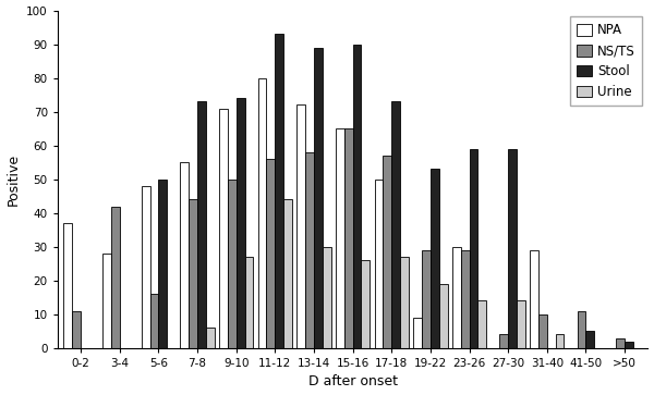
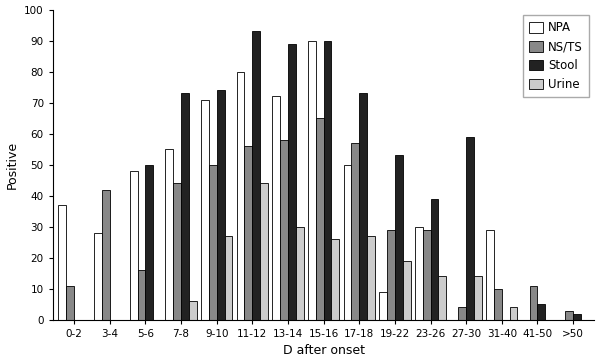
NPA/15-16: 65 -> 90
Stool/23-26: 59 -> 39
